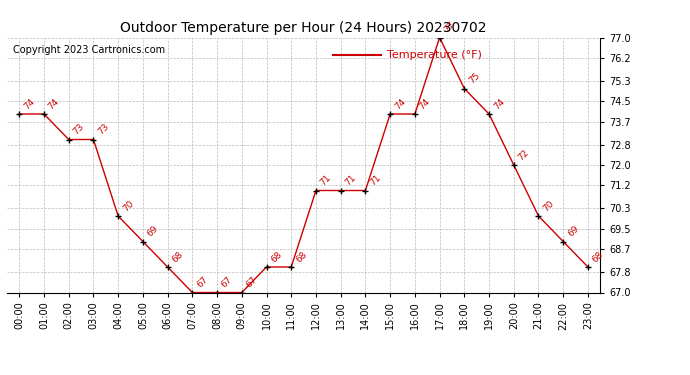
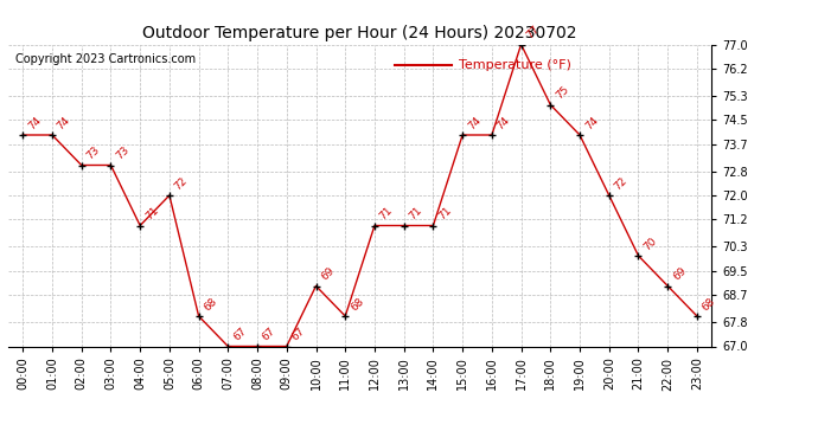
04:00: 70 -> 71
05:00: 69 -> 72
10:00: 68 -> 69
